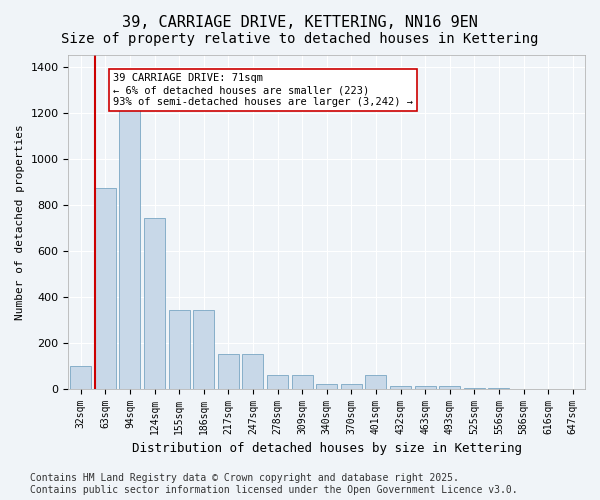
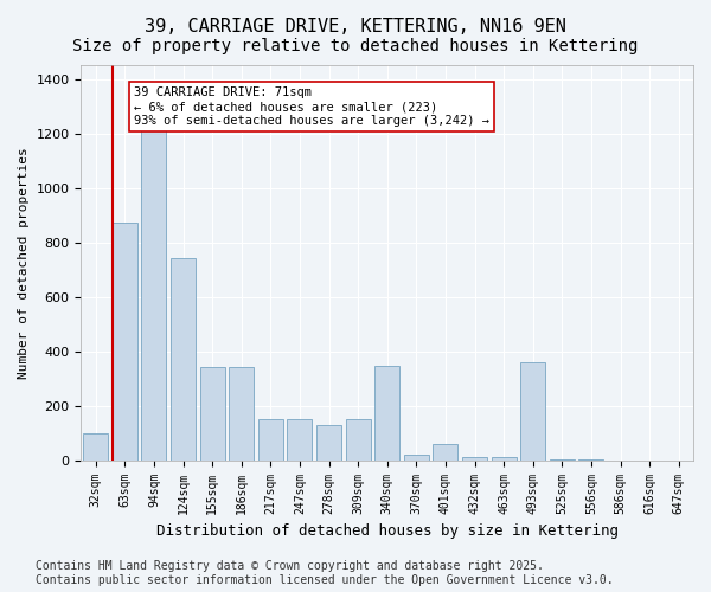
278sqm: 60 -> 130
309sqm: 60 -> 150
340sqm: 20 -> 345
493sqm: 10 -> 360
